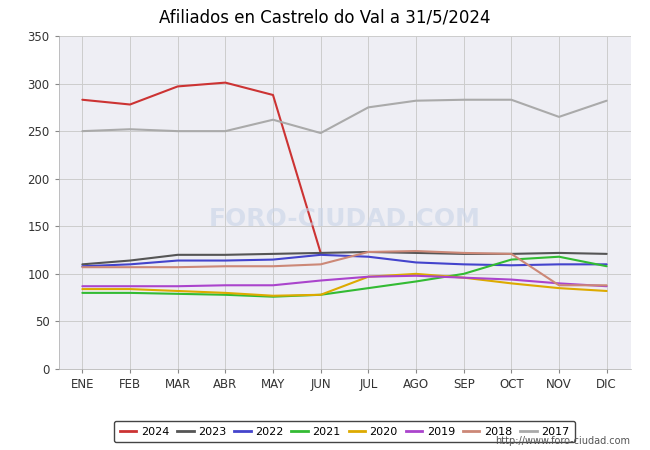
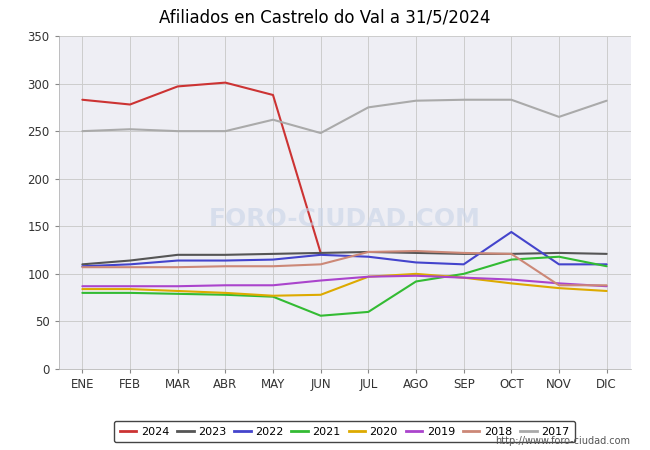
2021/JUN: 78 -> 56
2021/JUL: 85 -> 60
2022/OCT: 109 -> 144
